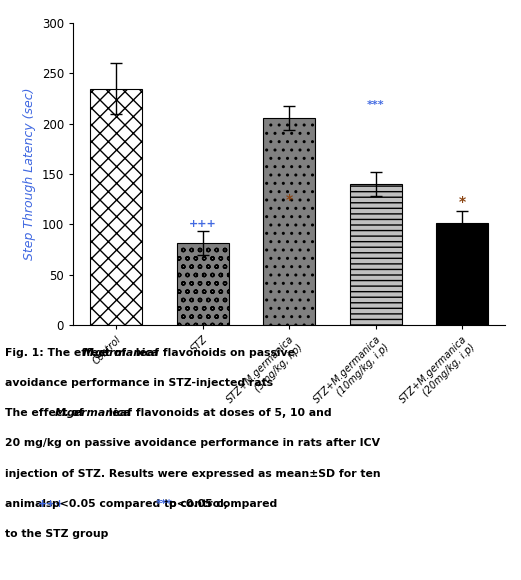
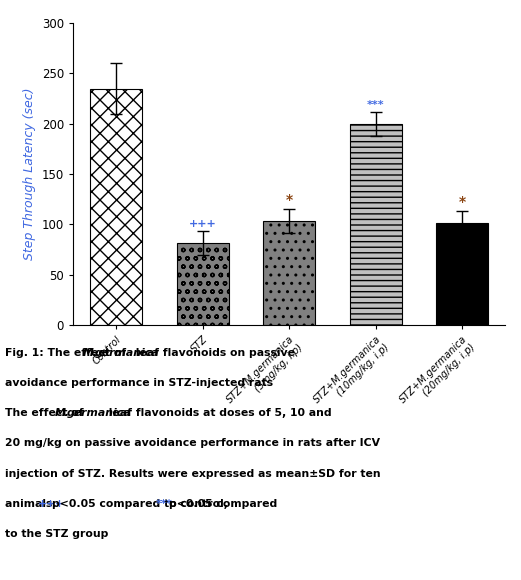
STZ+M.germanica (5mg/kg, i.p): 206 -> 103
STZ+M.germanica (10mg/kg, i.p): 140 -> 200
